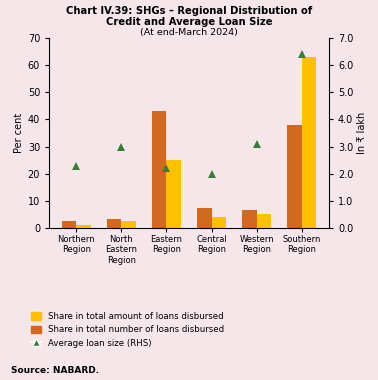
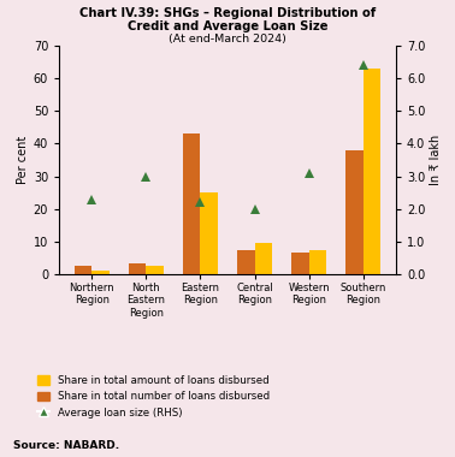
Share in total amount of loans disbursed/Central Region: 4.0 -> 9.5
Share in total amount of loans disbursed/Western Region: 5.0 -> 7.5
